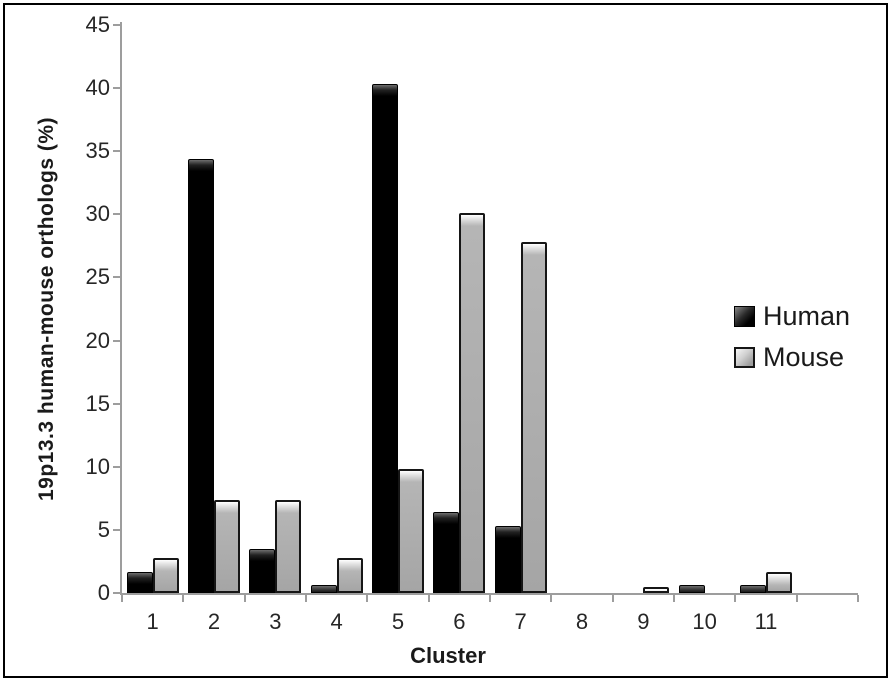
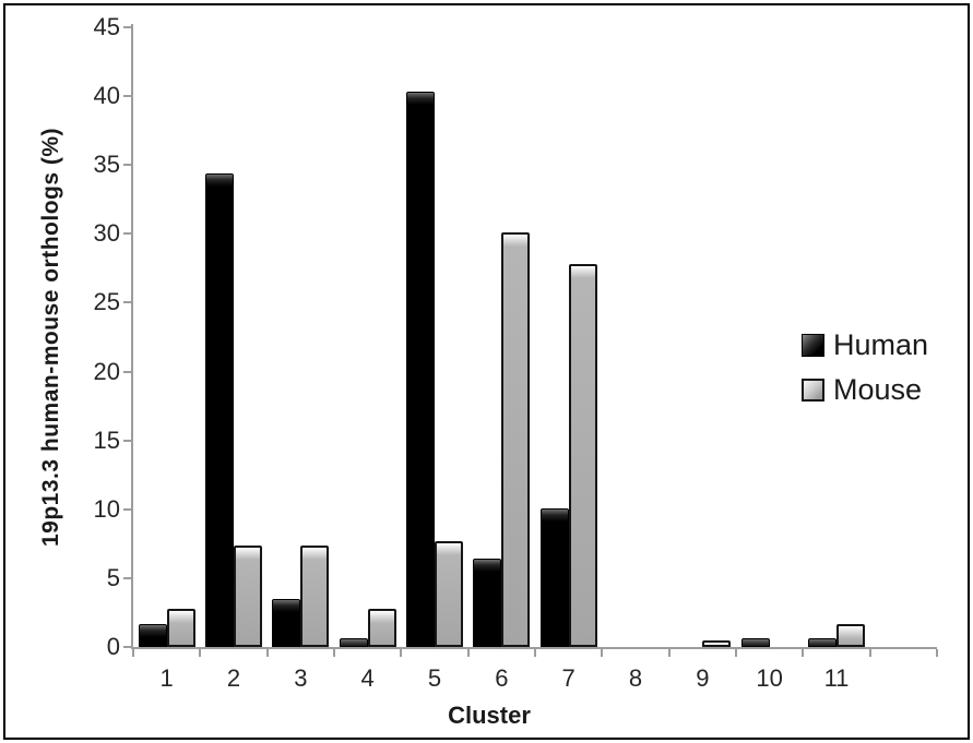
Mouse/5: 9.8 -> 7.7
Human/7: 5.3 -> 10.1
